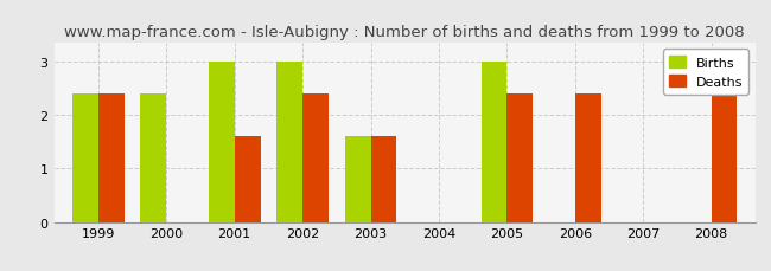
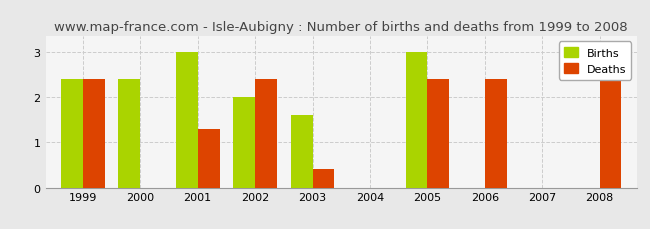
Deaths/2001: 1.6 -> 1.3
Births/2002: 3.0 -> 2.0
Deaths/2003: 1.6 -> 0.4
